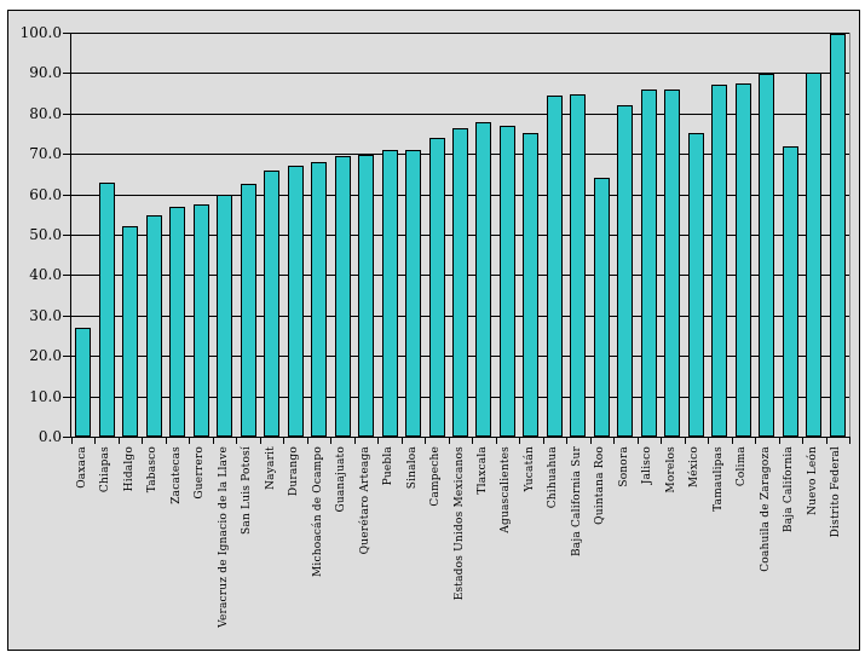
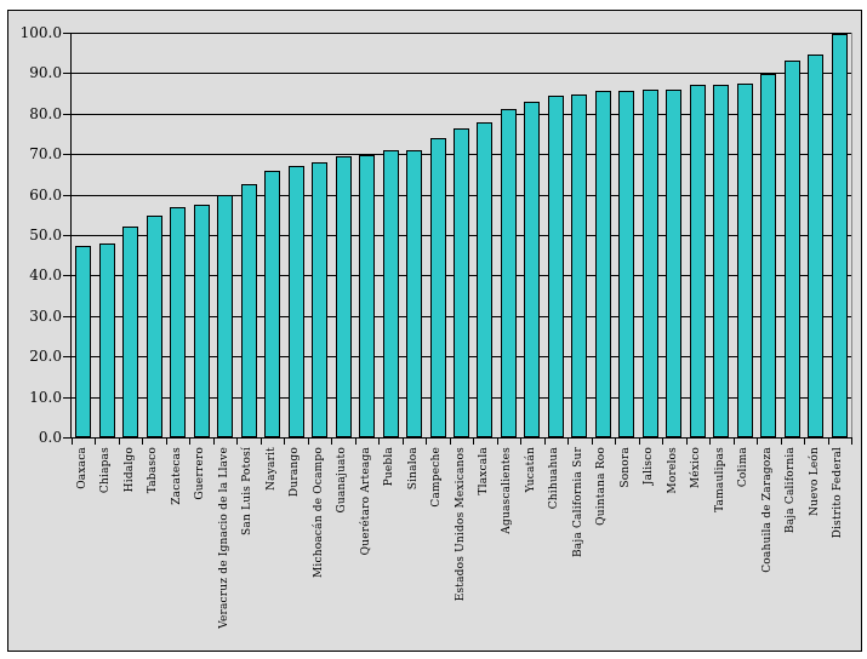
Oaxaca: 27 -> 47
Chiapas: 63 -> 48
Aguascalientes: 77 -> 81
Yucatán: 75 -> 83
Quintana Roo: 64 -> 86
Sonora: 82 -> 86
México: 75 -> 87
Baja California: 72 -> 93
Nuevo León: 90 -> 94
